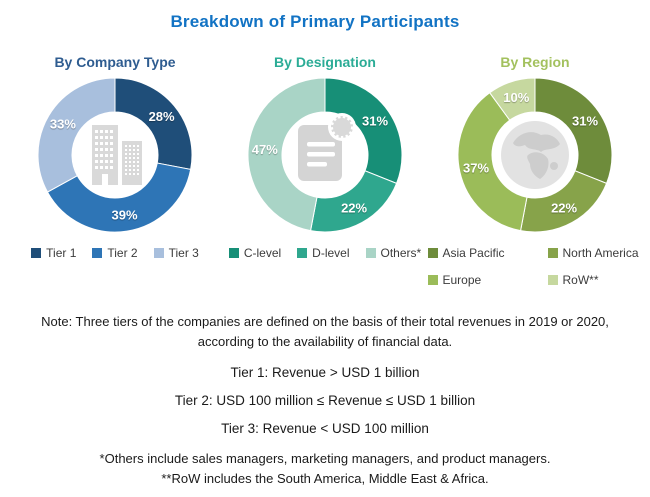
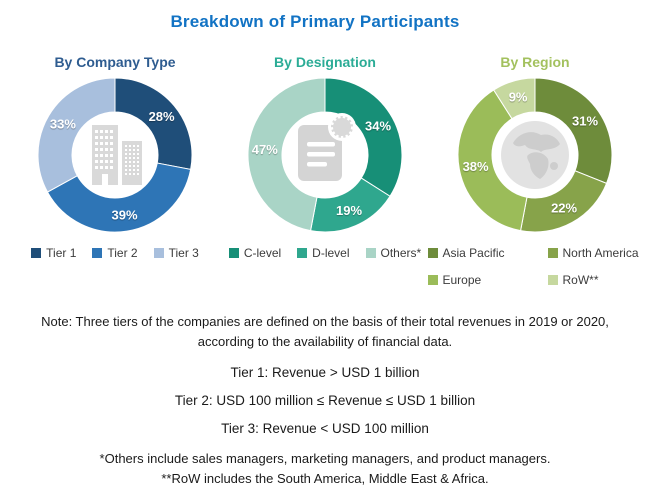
By Designation/C-level: 31% -> 34%
By Designation/D-level: 22% -> 19%
By Region/Europe: 37% -> 38%
By Region/RoW**: 10% -> 9%
